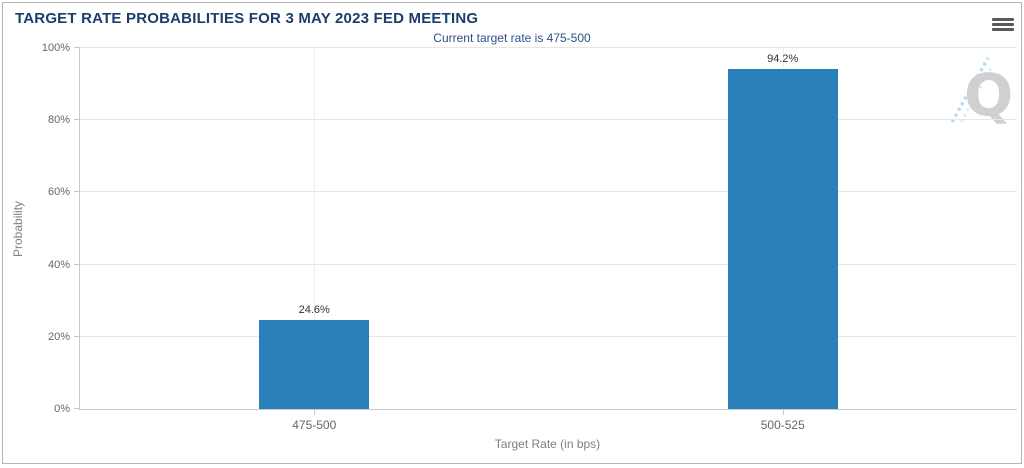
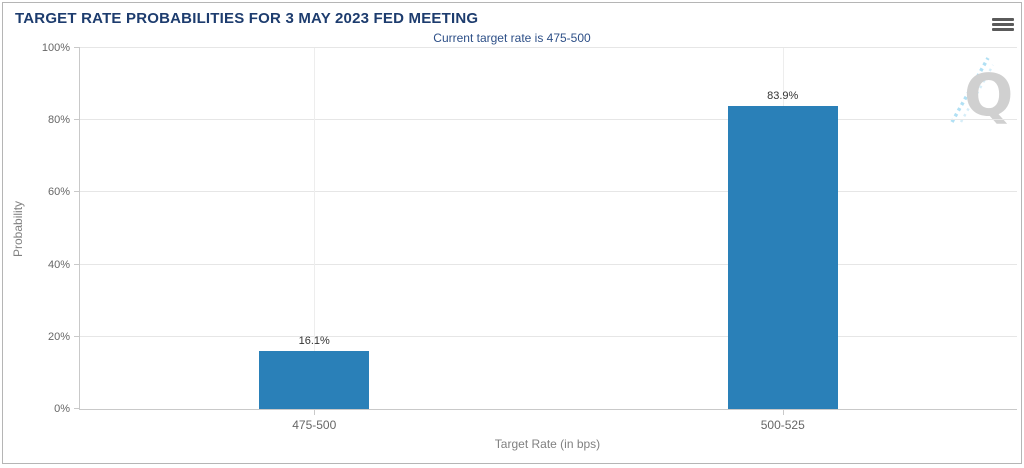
475-500: 24.6% -> 16.1%
500-525: 94.2% -> 83.9%
